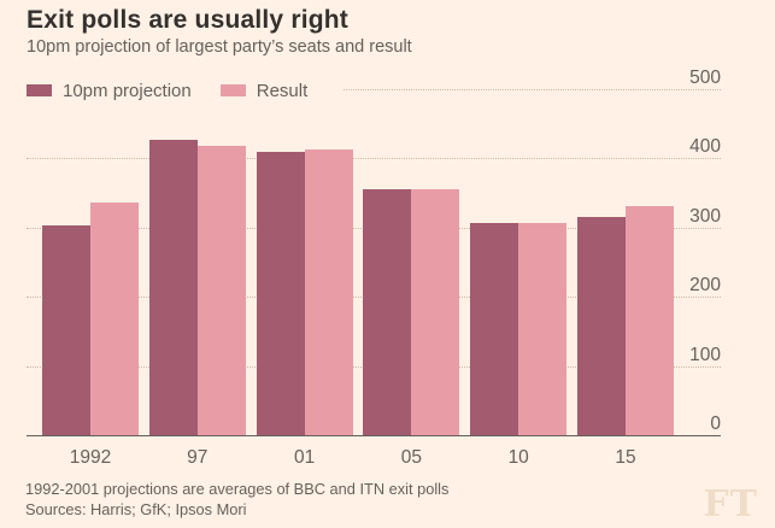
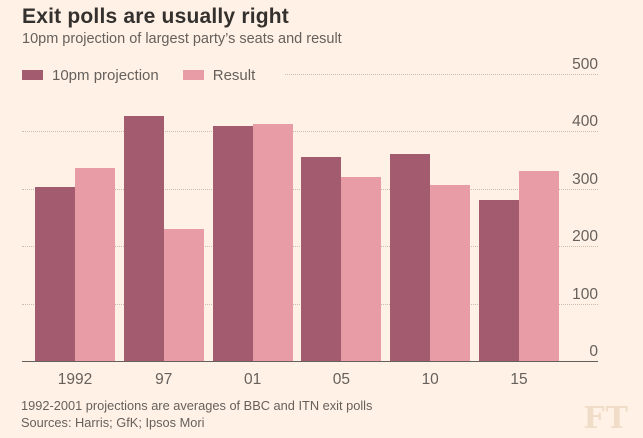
Result/97: 420 -> 230
Result/05: 360 -> 320
10pm projection/10: 310 -> 360
10pm projection/15: 320 -> 280
